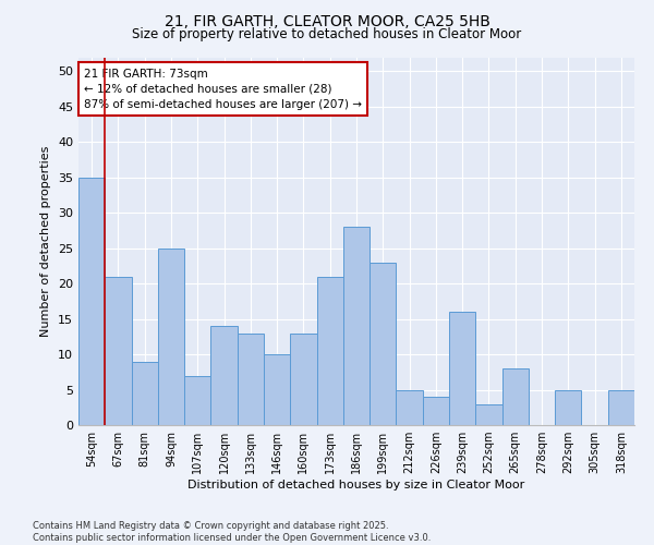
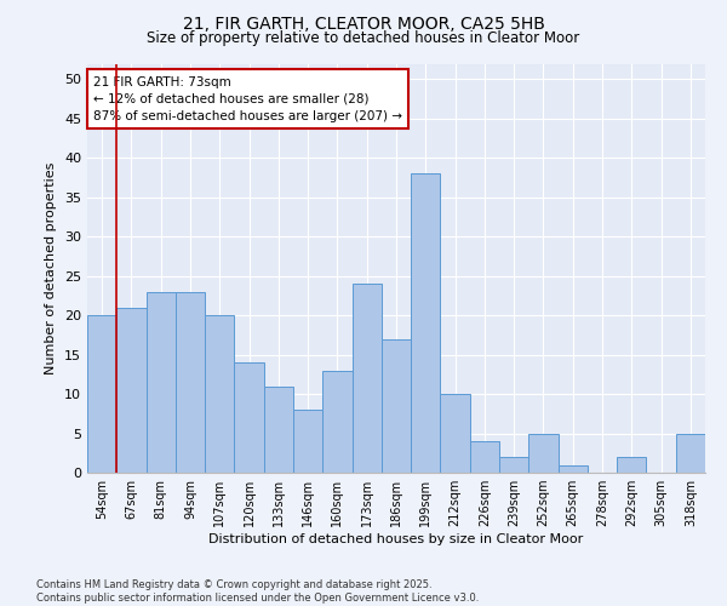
54sqm: 35 -> 20
81sqm: 9 -> 23
94sqm: 25 -> 23
107sqm: 7 -> 20
133sqm: 13 -> 11
146sqm: 10 -> 8
173sqm: 21 -> 24
186sqm: 28 -> 17
199sqm: 23 -> 38
212sqm: 5 -> 10
239sqm: 16 -> 2
252sqm: 3 -> 5
265sqm: 8 -> 1
292sqm: 5 -> 2
